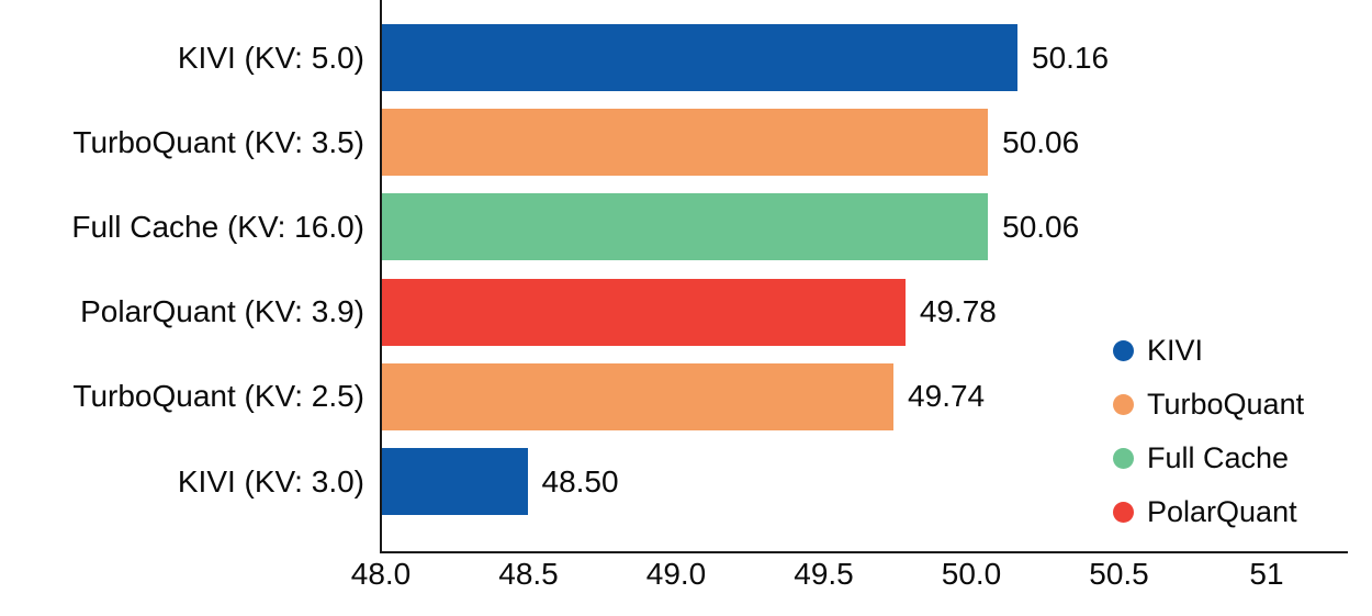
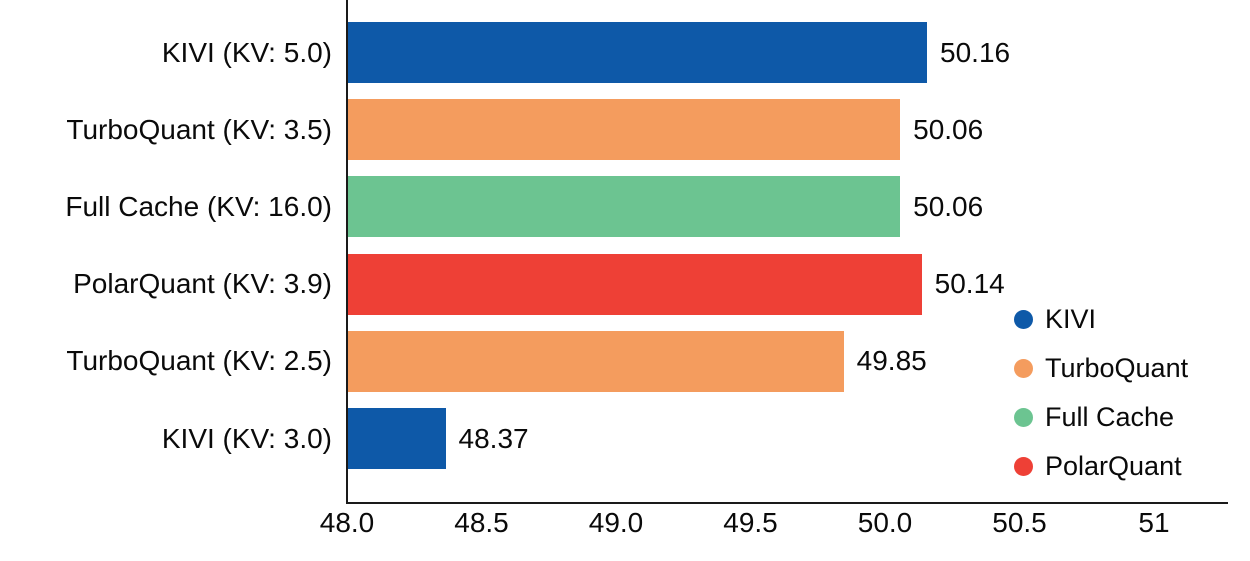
PolarQuant (KV: 3.9): 49.78 -> 50.14
TurboQuant (KV: 2.5): 49.74 -> 49.85
KIVI (KV: 3.0): 48.50 -> 48.37
